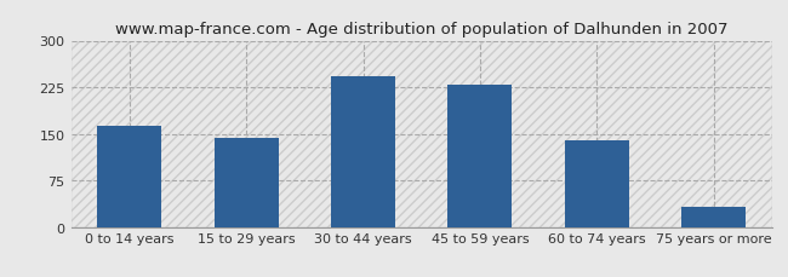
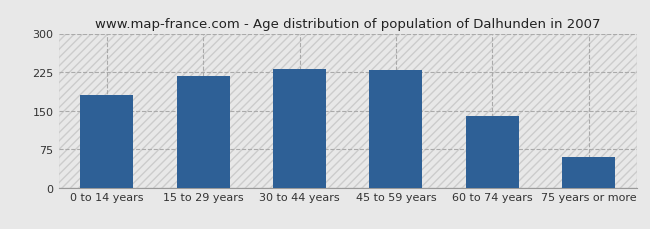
0 to 14 years: 163 -> 180
15 to 29 years: 143 -> 218
30 to 44 years: 242 -> 230
75 years or more: 32 -> 60
